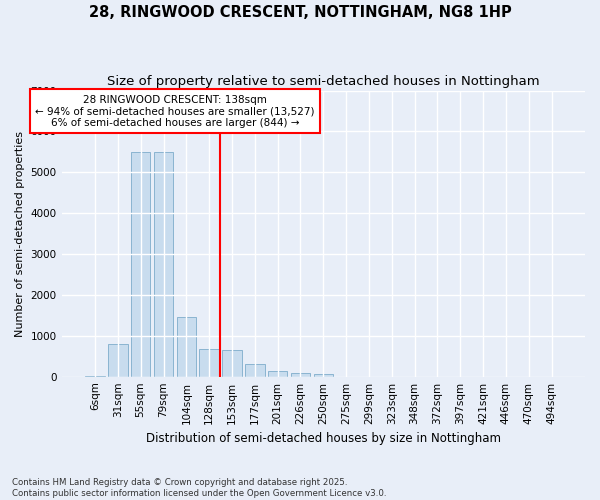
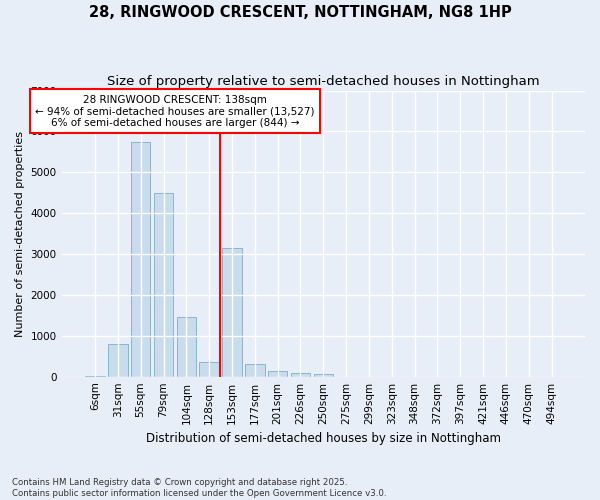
55sqm: 5500 -> 5750
79sqm: 5500 -> 4500
128sqm: 680 -> 350
153sqm: 650 -> 3150
